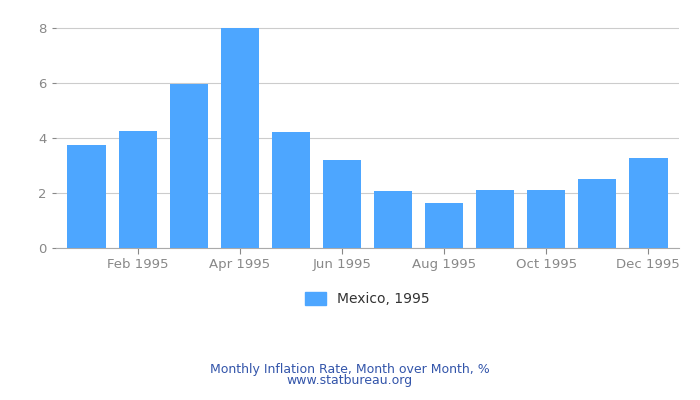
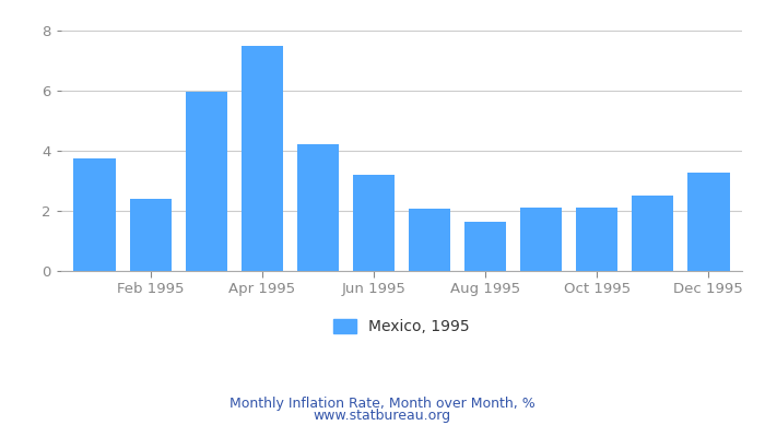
Feb 1995: 4.25 -> 2.40
Apr 1995: 8.01 -> 7.50
